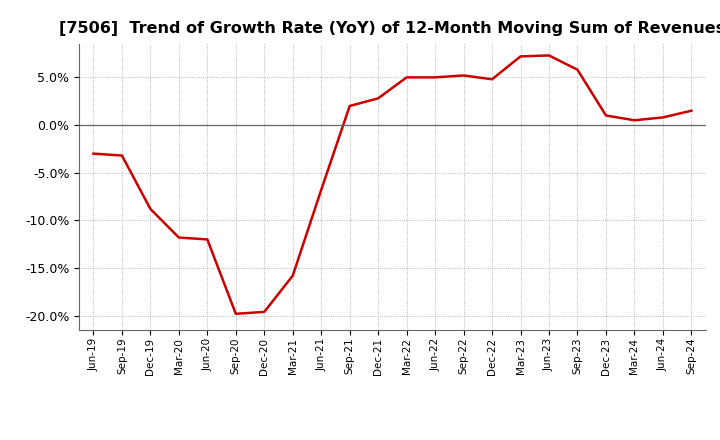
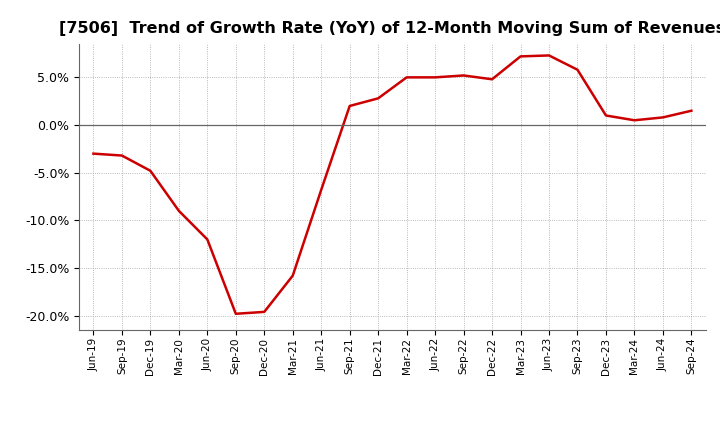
Dec-19: -8.8% -> -4.8%
Mar-20: -11.8% -> -9.0%
